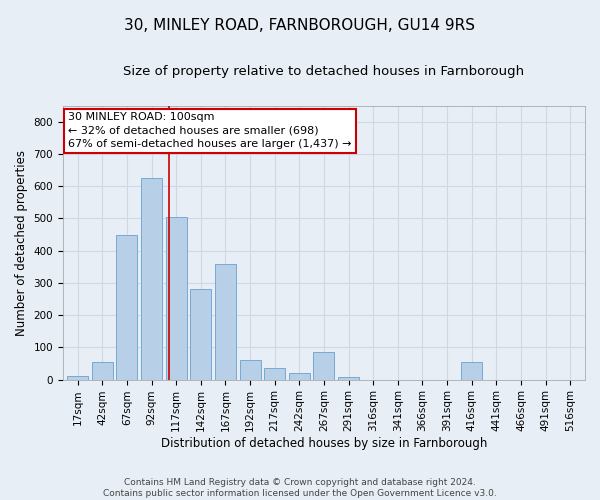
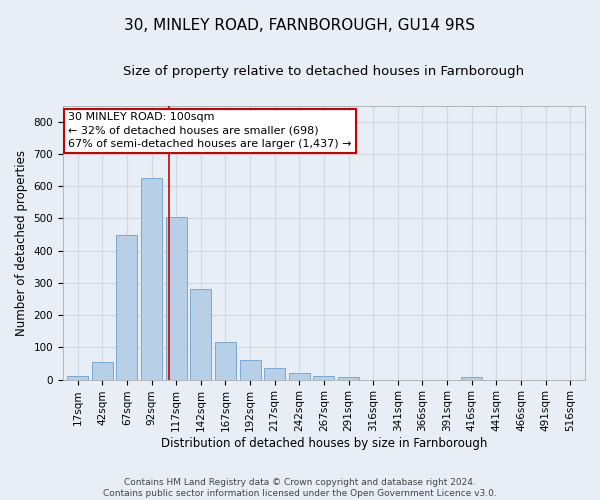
167sqm: 360 -> 117
267sqm: 85 -> 12
416sqm: 55 -> 7
